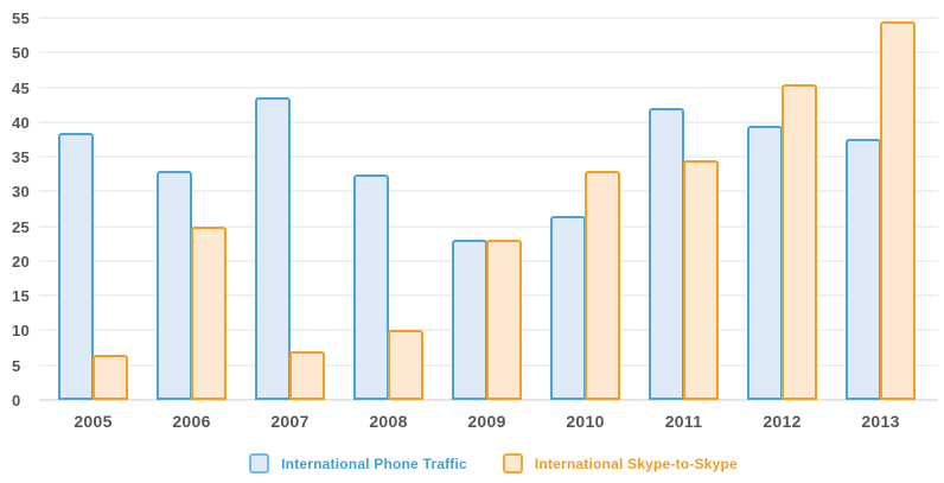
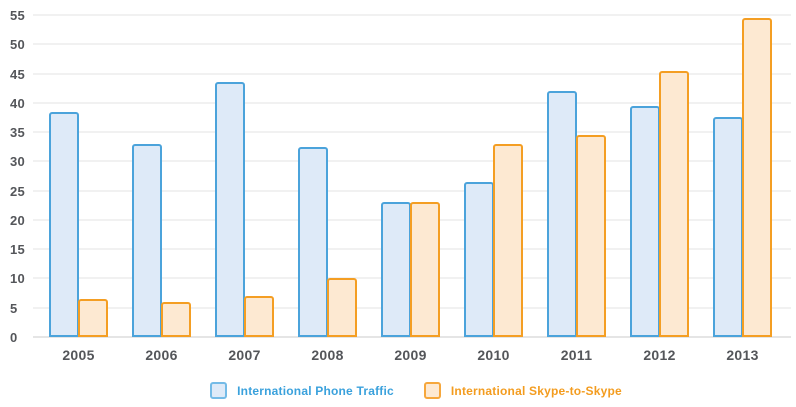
International Skype-to-Skype/2006: 25 -> 6
